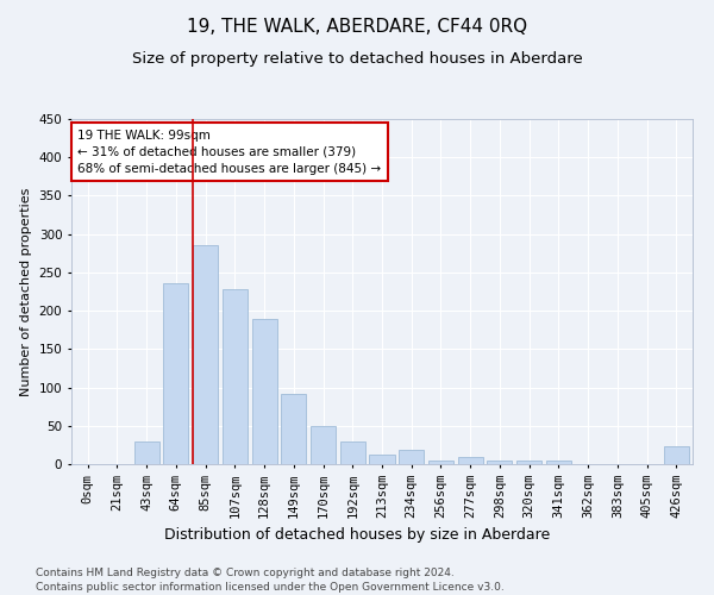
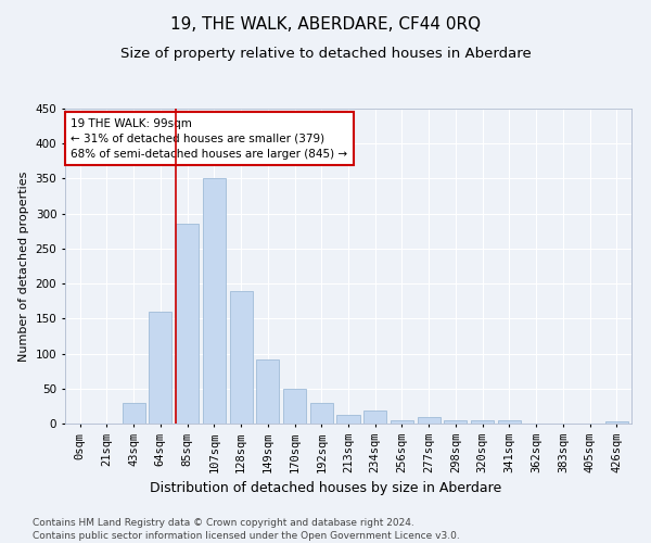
64sqm: 236 -> 160
107sqm: 228 -> 350
426sqm: 24 -> 3
